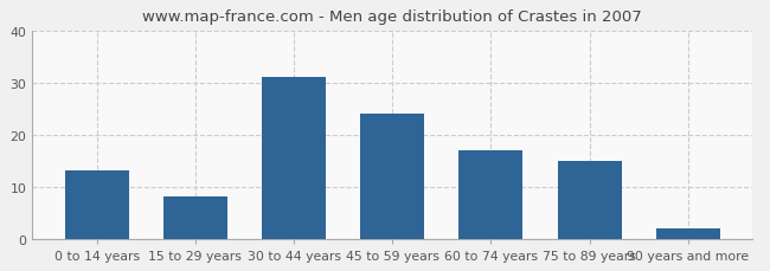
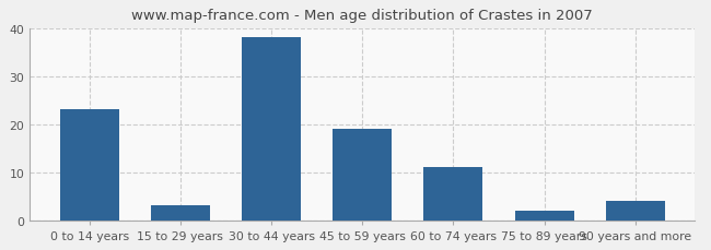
0 to 14 years: 13 -> 23
15 to 29 years: 8 -> 3
30 to 44 years: 31 -> 38
45 to 59 years: 24 -> 19
60 to 74 years: 17 -> 11
75 to 89 years: 15 -> 2
90 years and more: 2 -> 4
